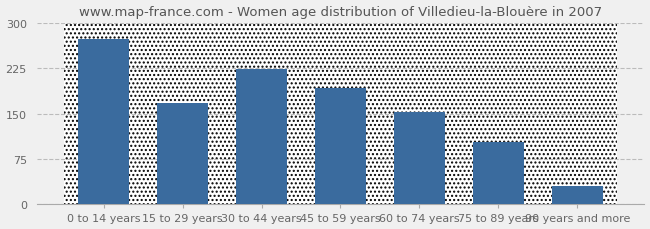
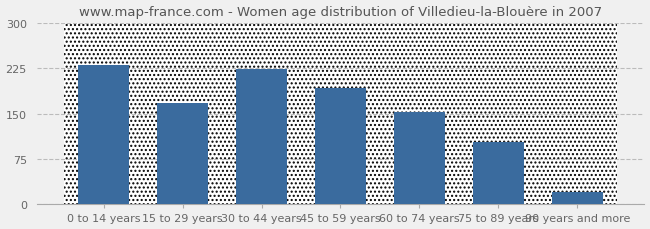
0 to 14 years: 274 -> 230
90 years and more: 30 -> 20
